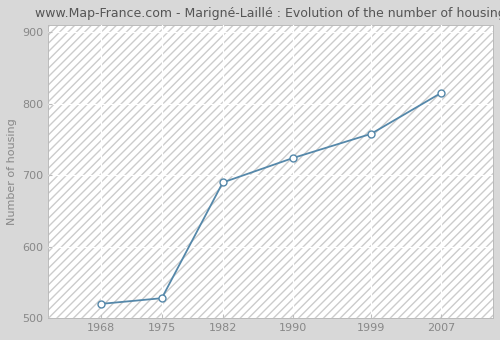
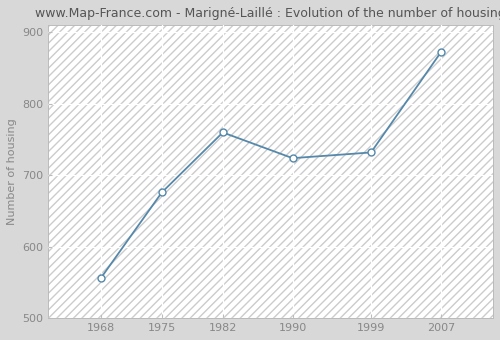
1968: 520 -> 556
1975: 528 -> 676
1982: 690 -> 760
1999: 758 -> 732
2007: 815 -> 872
